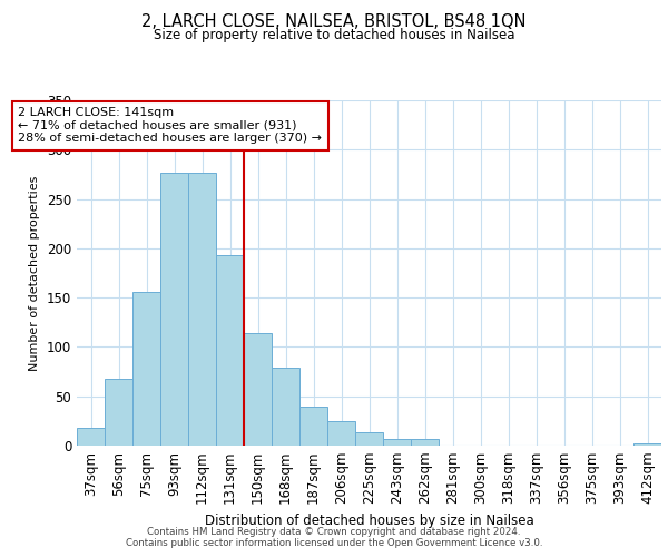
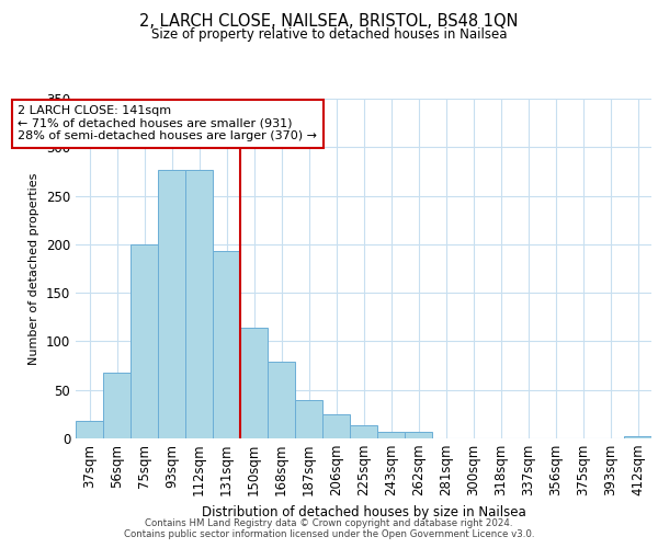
75sqm: 156 -> 200
